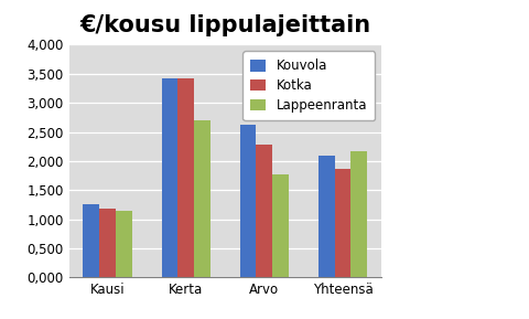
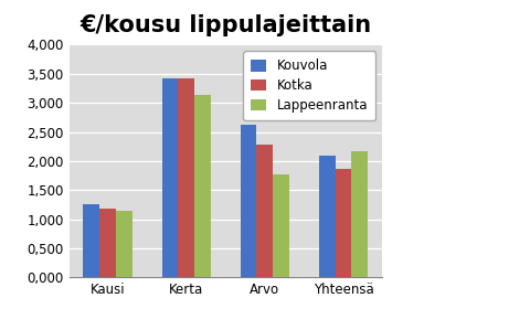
Lappeenranta/Kerta: 2,70 -> 3,13
